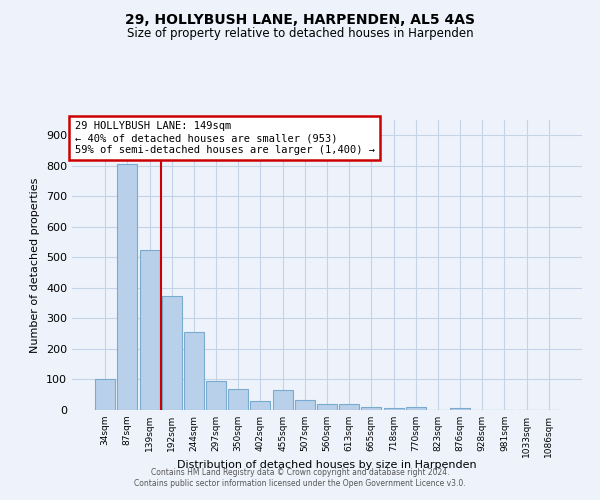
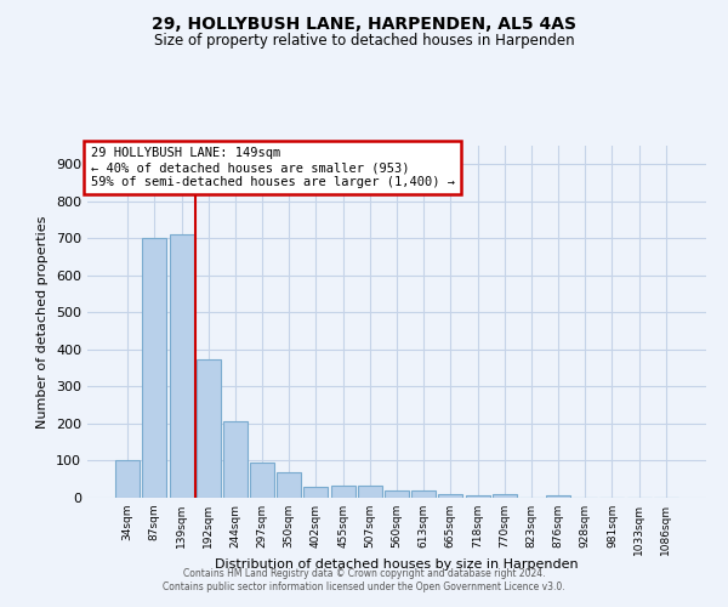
87sqm: 805 -> 700
139sqm: 525 -> 710
244sqm: 255 -> 205
455sqm: 65 -> 33
